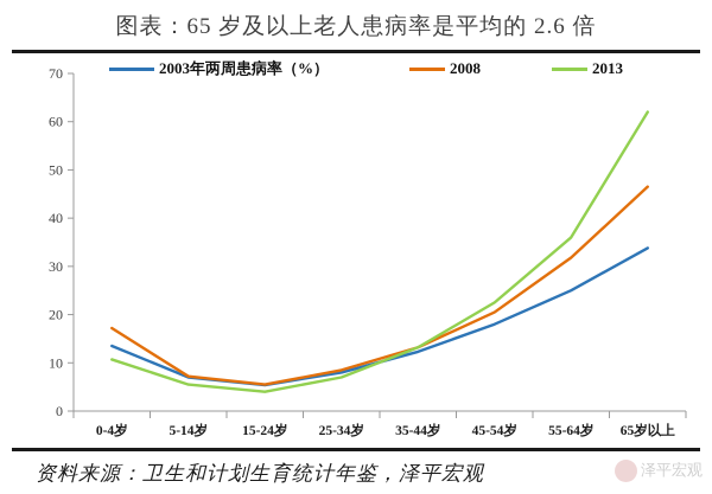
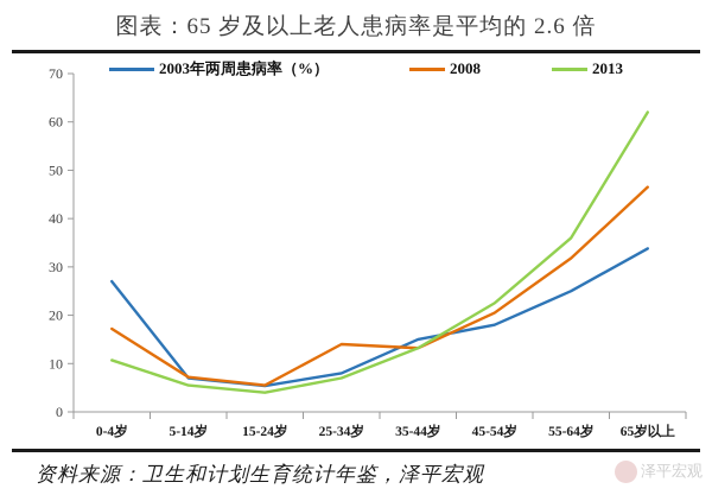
2003年两周患病率（%）/0-4岁: 14 -> 27
2008/25-34岁: 8 -> 14
2003年两周患病率（%）/35-44岁: 12 -> 15
